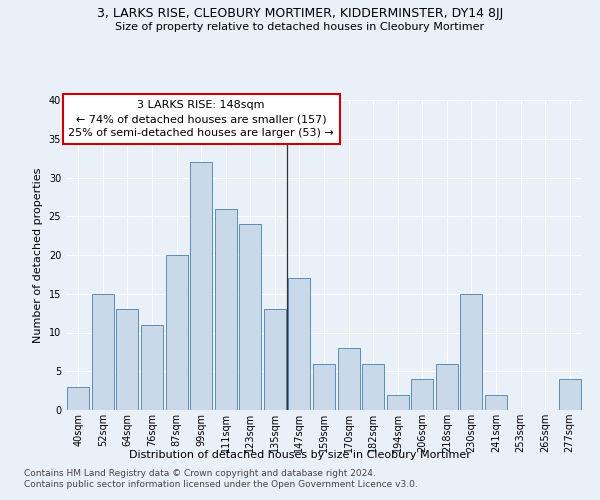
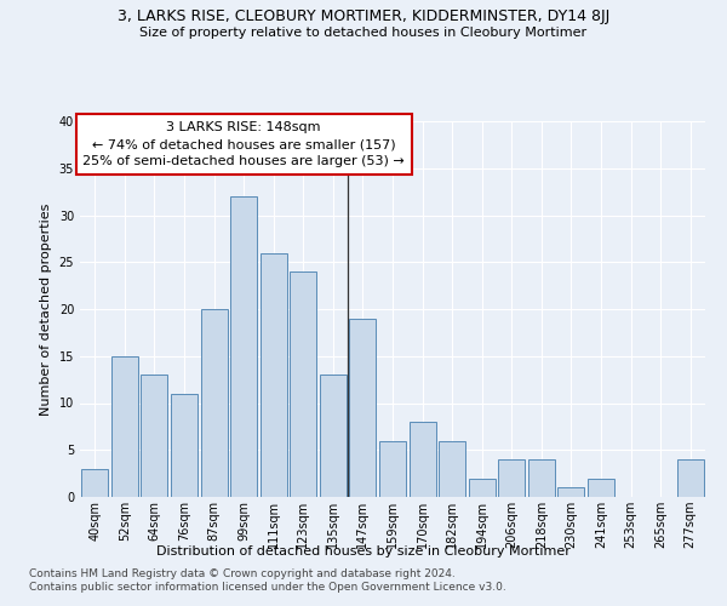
147sqm: 17 -> 19
218sqm: 6 -> 4
230sqm: 15 -> 1
